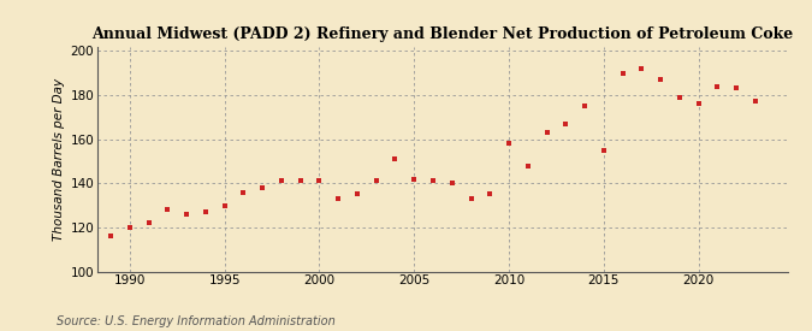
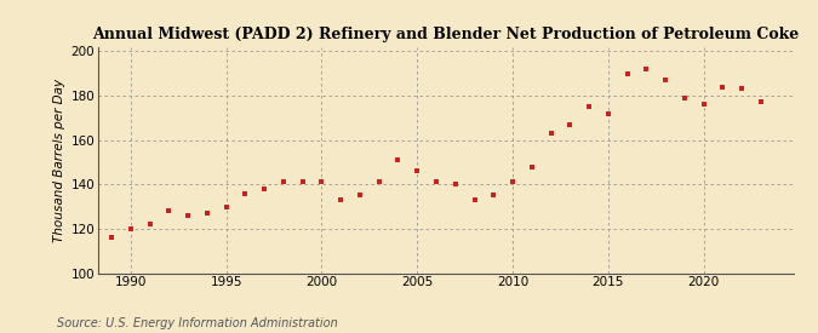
2005: 142 -> 146
2010: 158 -> 141
2015: 155 -> 172
